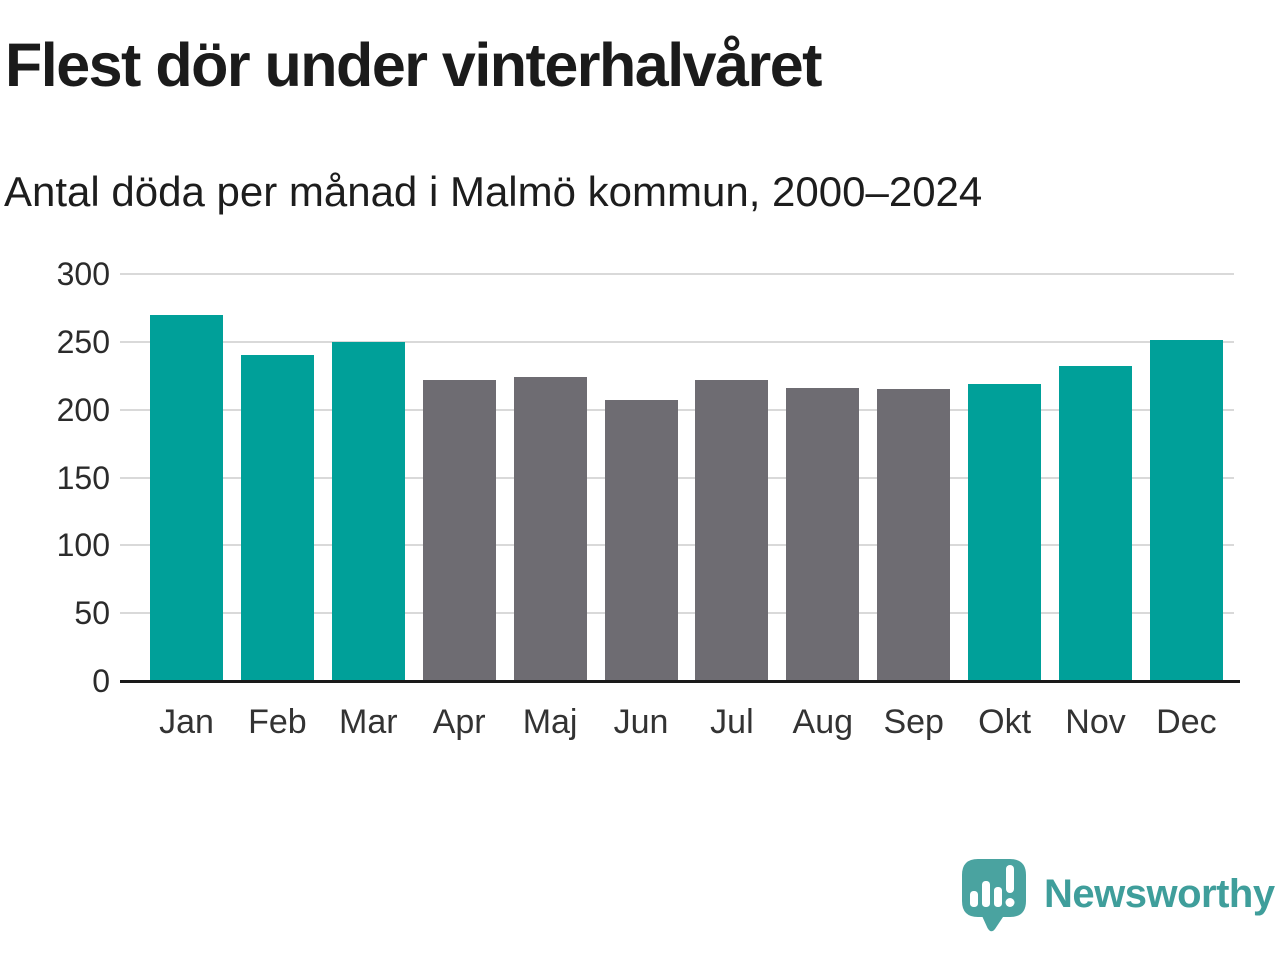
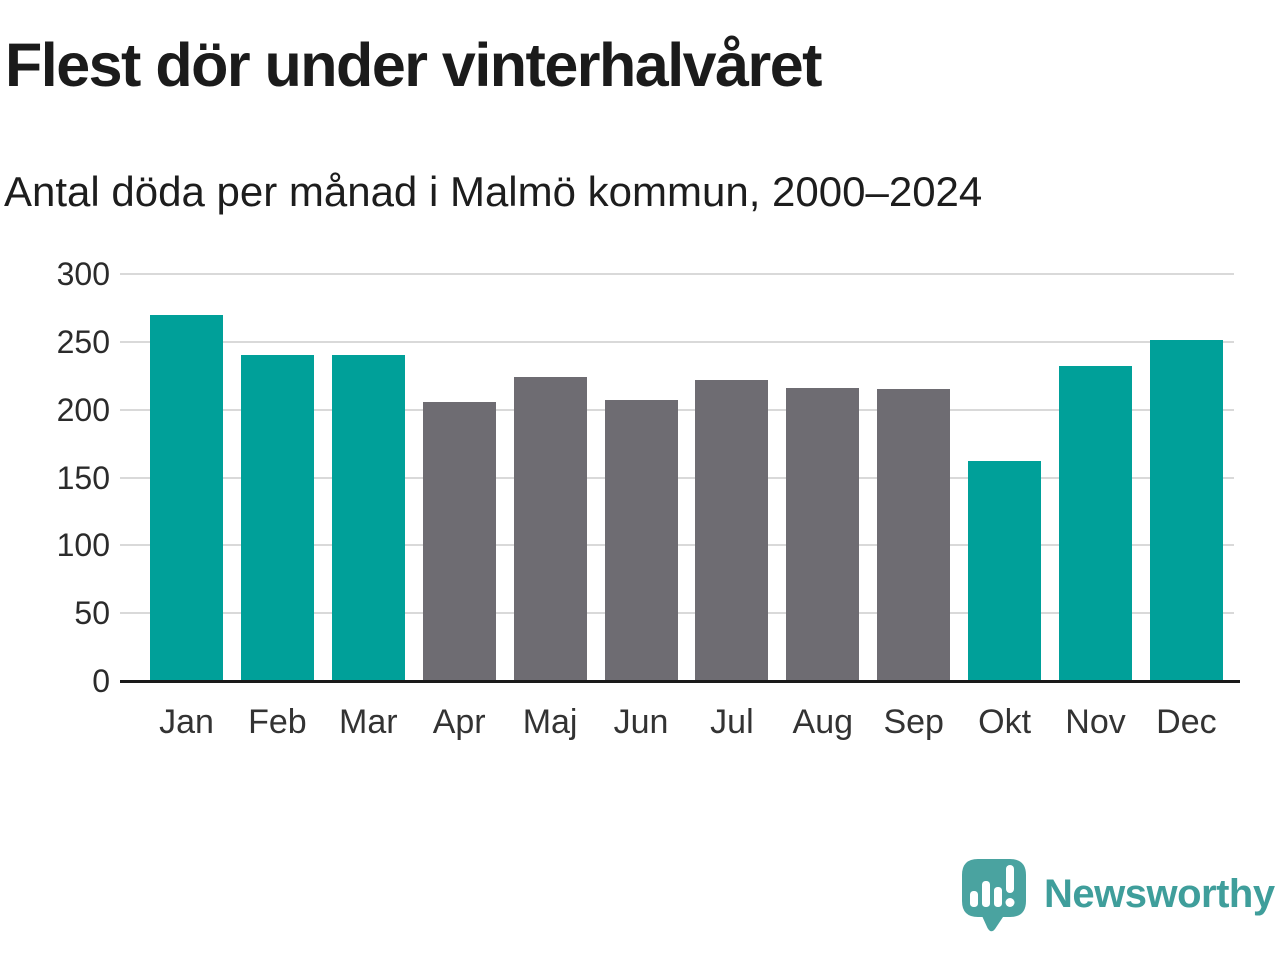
Mar: 250 -> 240
Apr: 222 -> 206
Okt: 219 -> 162
